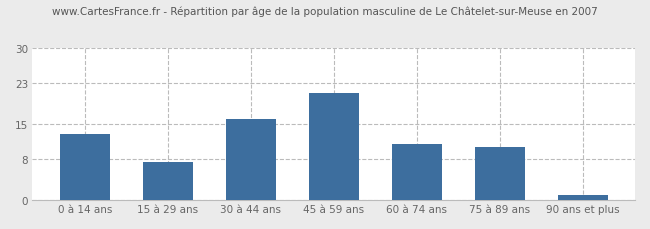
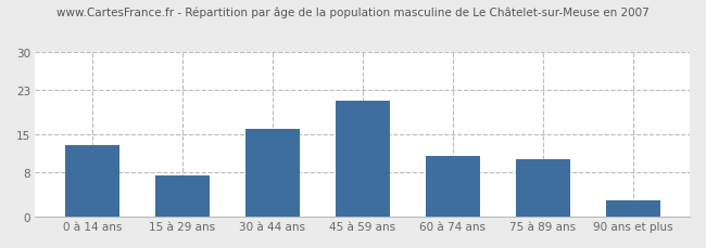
90 ans et plus: 1.0 -> 3.0
